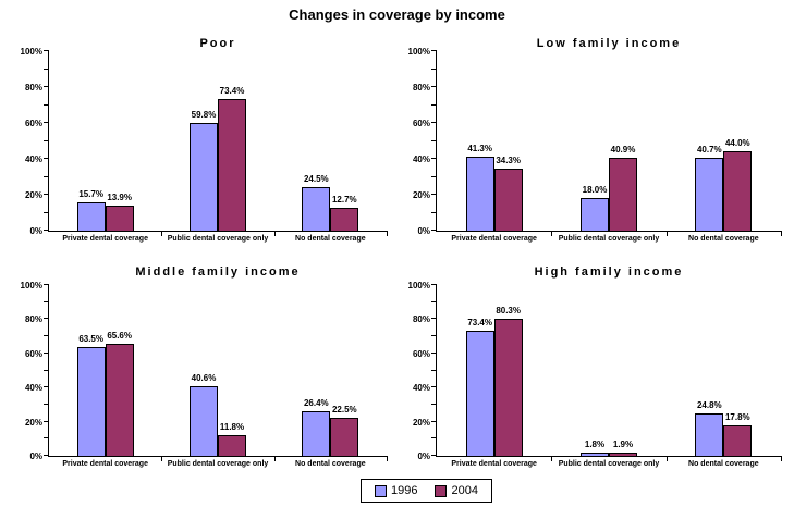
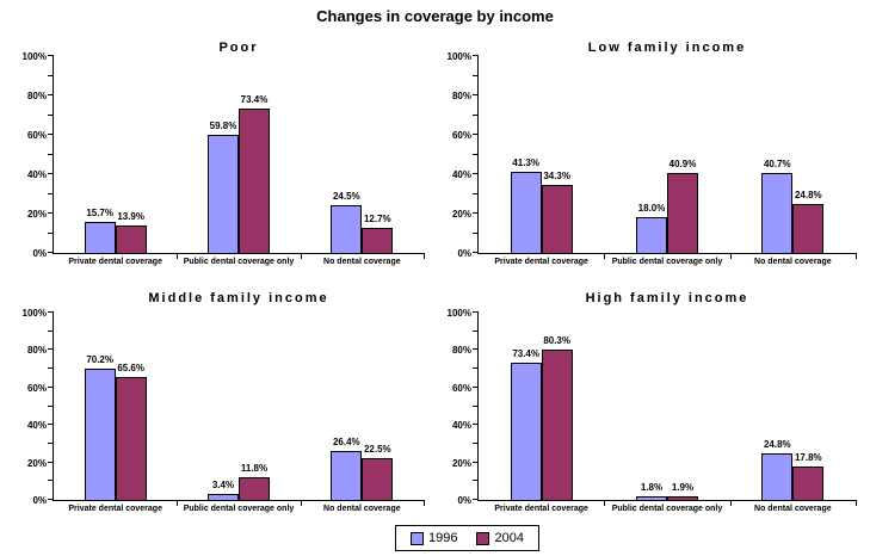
Low family income/2004/No dental coverage: 44.0% -> 24.8%
Middle family income/1996/Private dental coverage: 63.5% -> 70.2%
Middle family income/1996/Public dental coverage only: 40.6% -> 3.4%
